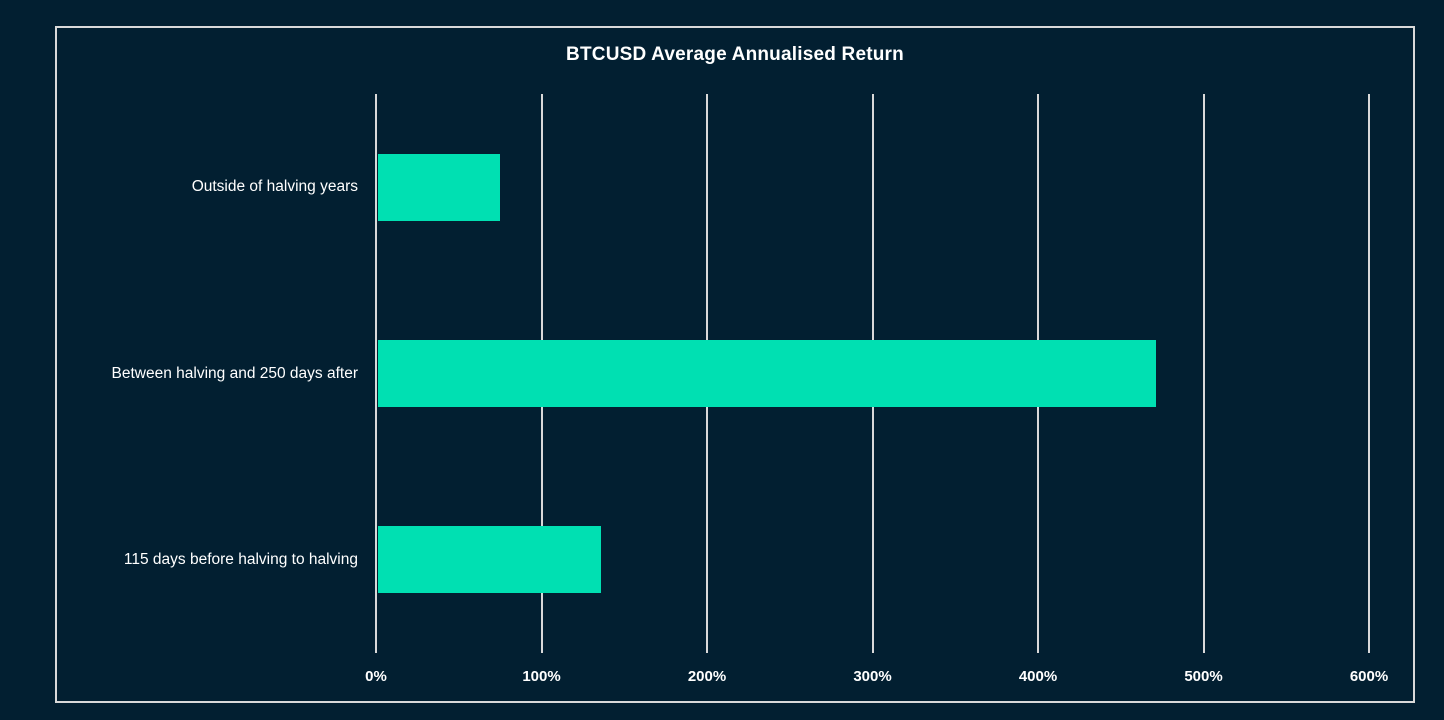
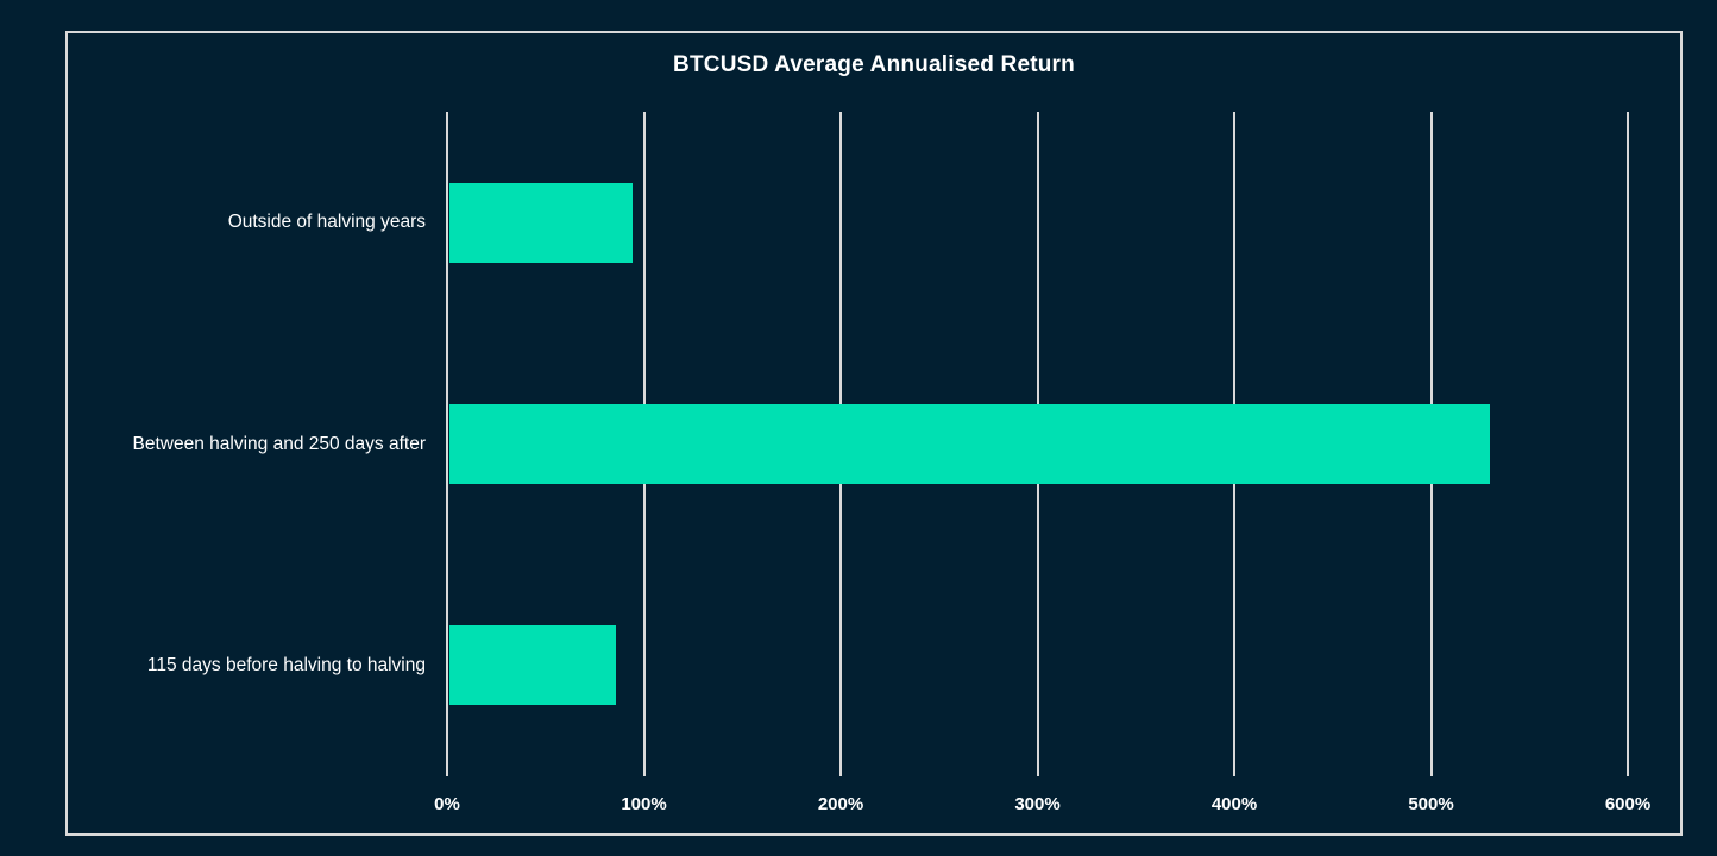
Outside of halving years: 75% -> 94%
Between halving and 250 days after: 471% -> 530%
115 days before halving to halving: 136% -> 86%
